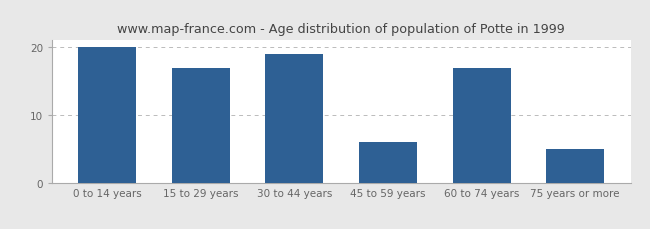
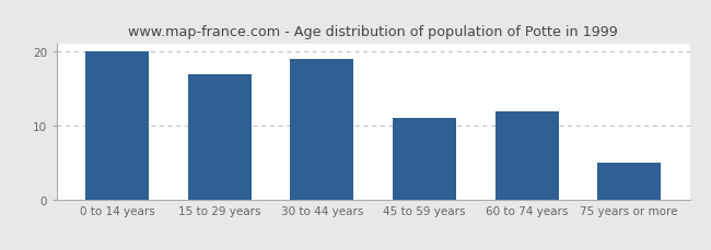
45 to 59 years: 6 -> 11
60 to 74 years: 17 -> 12
